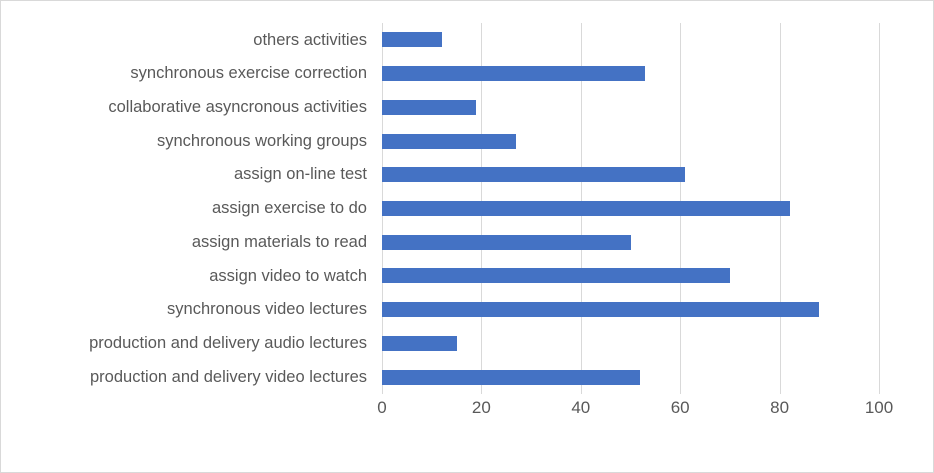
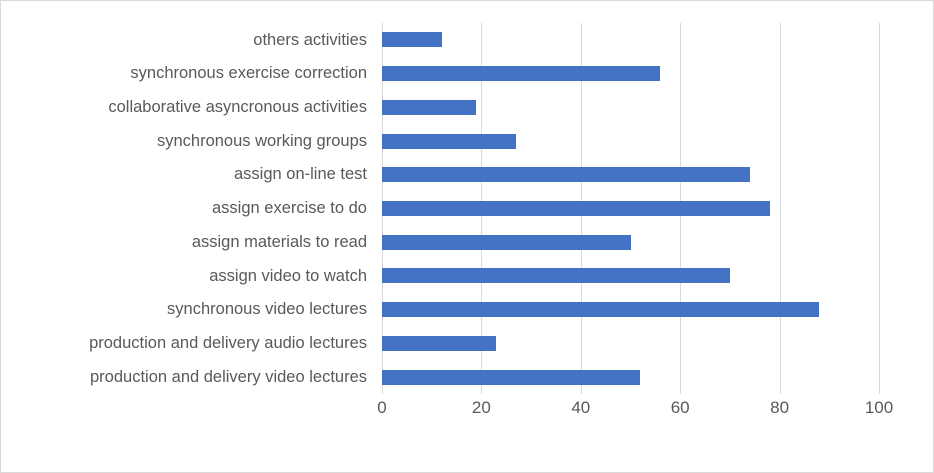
synchronous exercise correction: 53 -> 56
assign on-line test: 61 -> 74
assign exercise to do: 82 -> 78
production and delivery audio lectures: 15 -> 23
